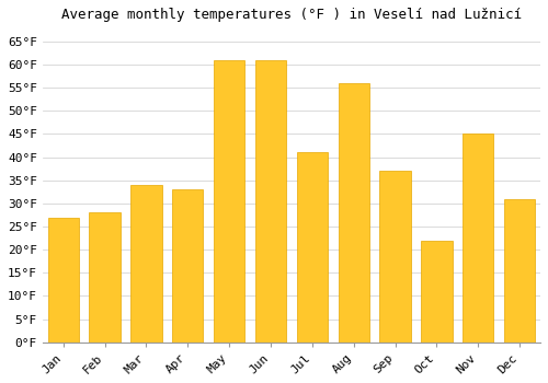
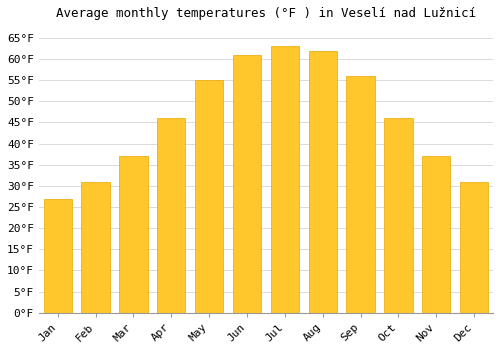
Feb: 28°F -> 31°F
Mar: 34°F -> 37°F
Apr: 33°F -> 46°F
May: 61°F -> 55°F
Jul: 41°F -> 63°F
Aug: 56°F -> 62°F
Sep: 37°F -> 56°F
Oct: 22°F -> 46°F
Nov: 45°F -> 37°F
